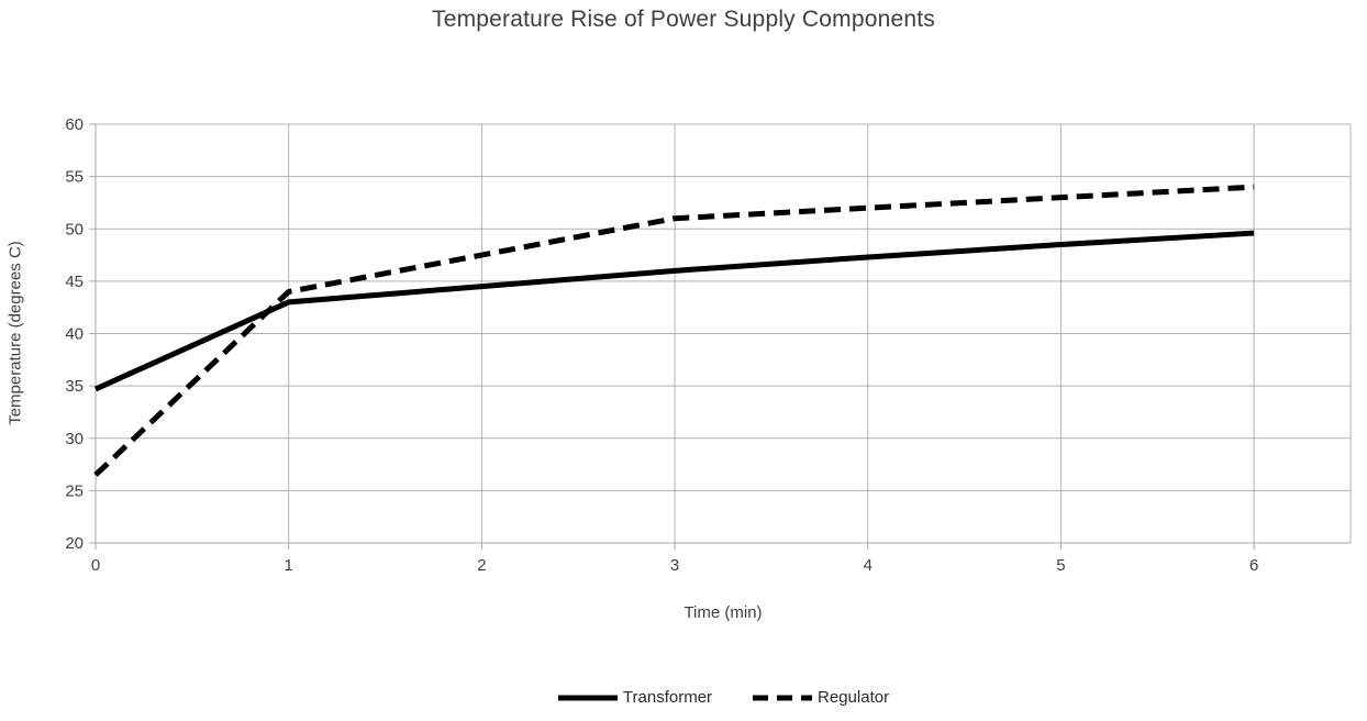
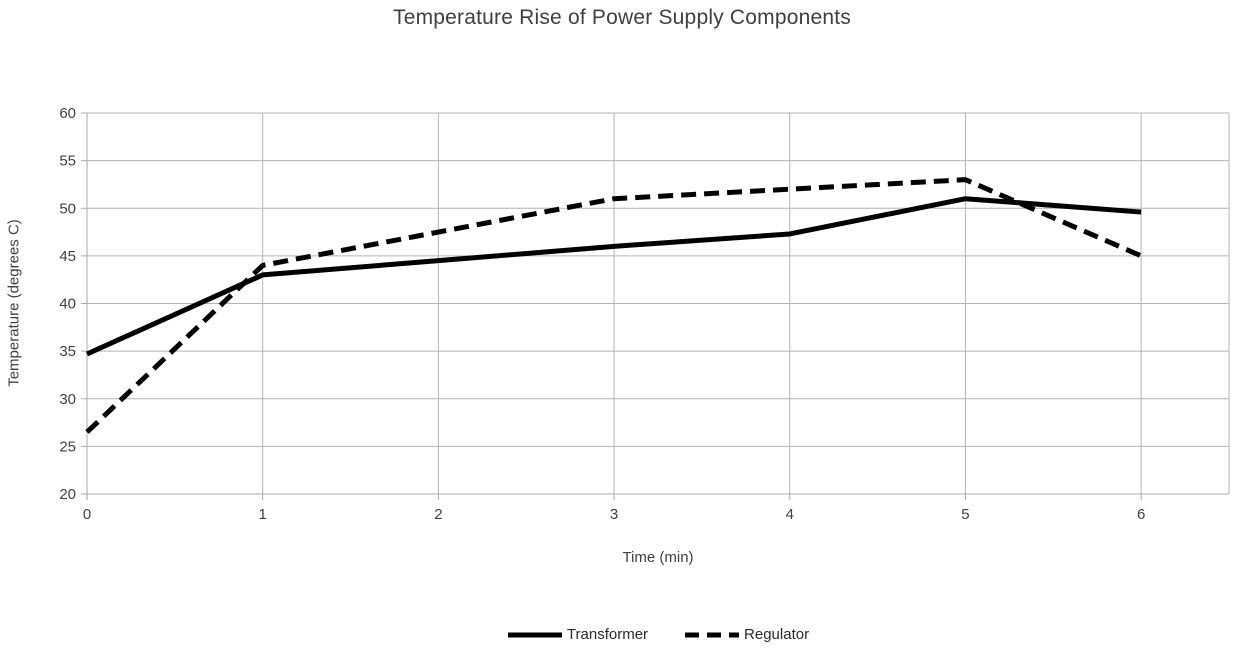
Transformer/5: 48 -> 51
Regulator/6: 54 -> 45
